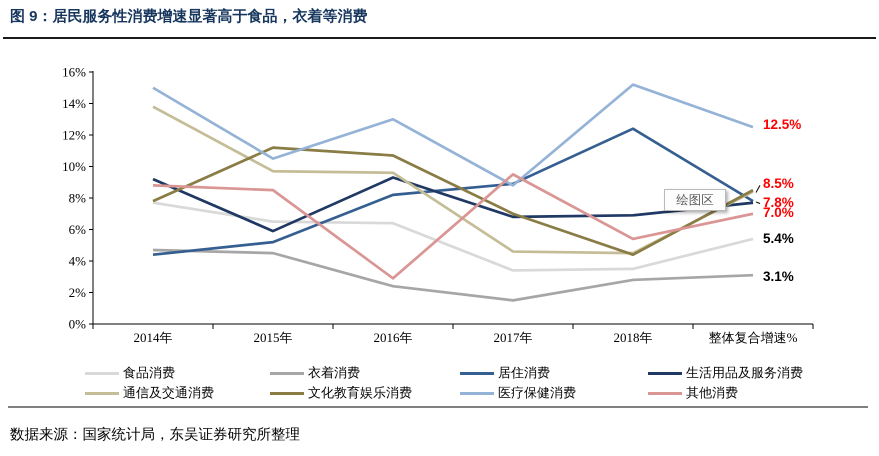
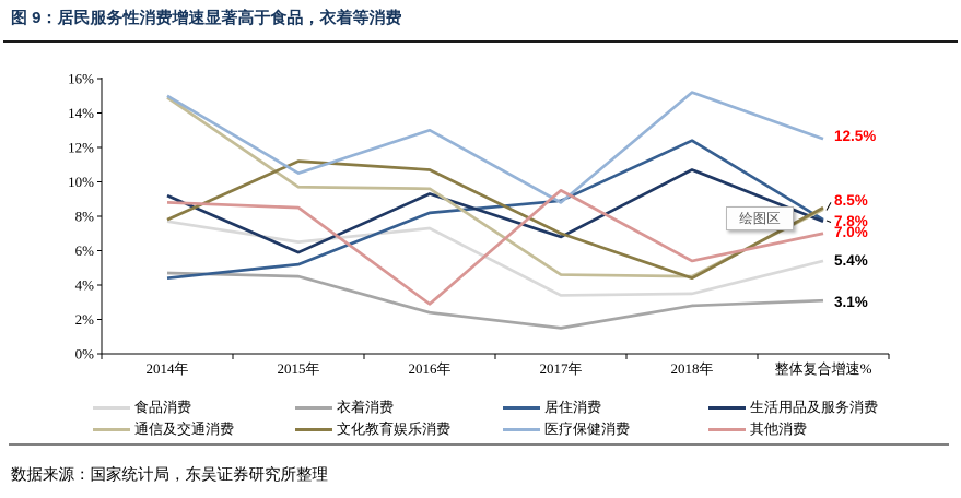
通信及交通消费/2014年: 13.8% -> 14.9%
食品消费/2016年: 6.4% -> 7.3%
生活用品及服务消费/2018年: 6.9% -> 10.7%
